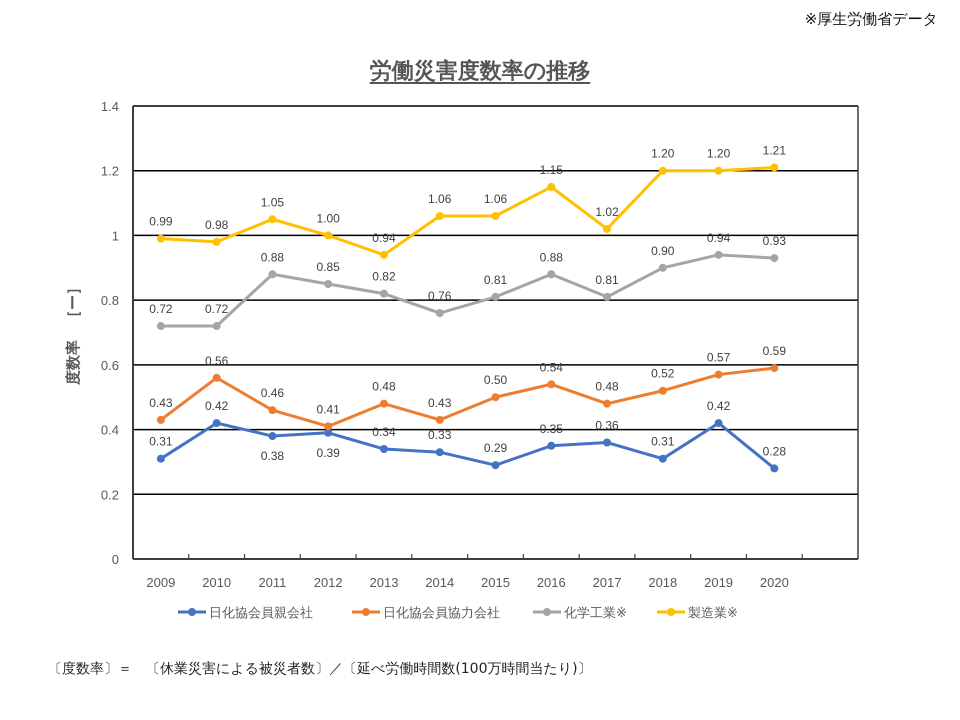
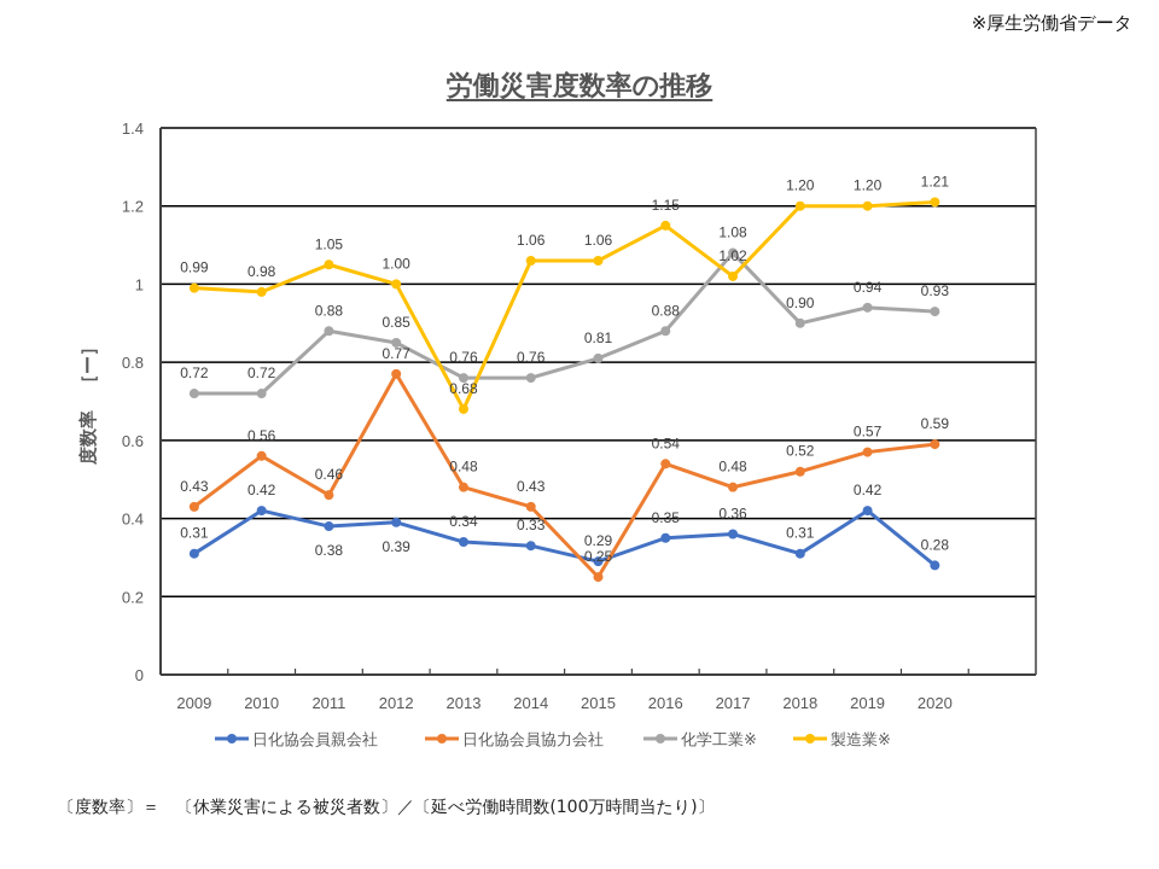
日化協会員協力会社/2012: 0.41 -> 0.77
化学工業※/2013: 0.82 -> 0.76
製造業※/2013: 0.94 -> 0.68
日化協会員協力会社/2015: 0.50 -> 0.25
化学工業※/2017: 0.81 -> 1.08
